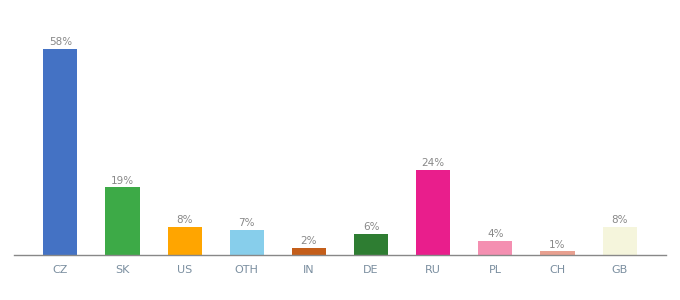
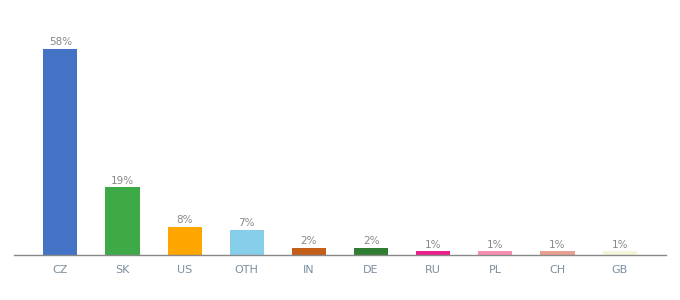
DE: 6% -> 2%
RU: 24% -> 1%
PL: 4% -> 1%
GB: 8% -> 1%
